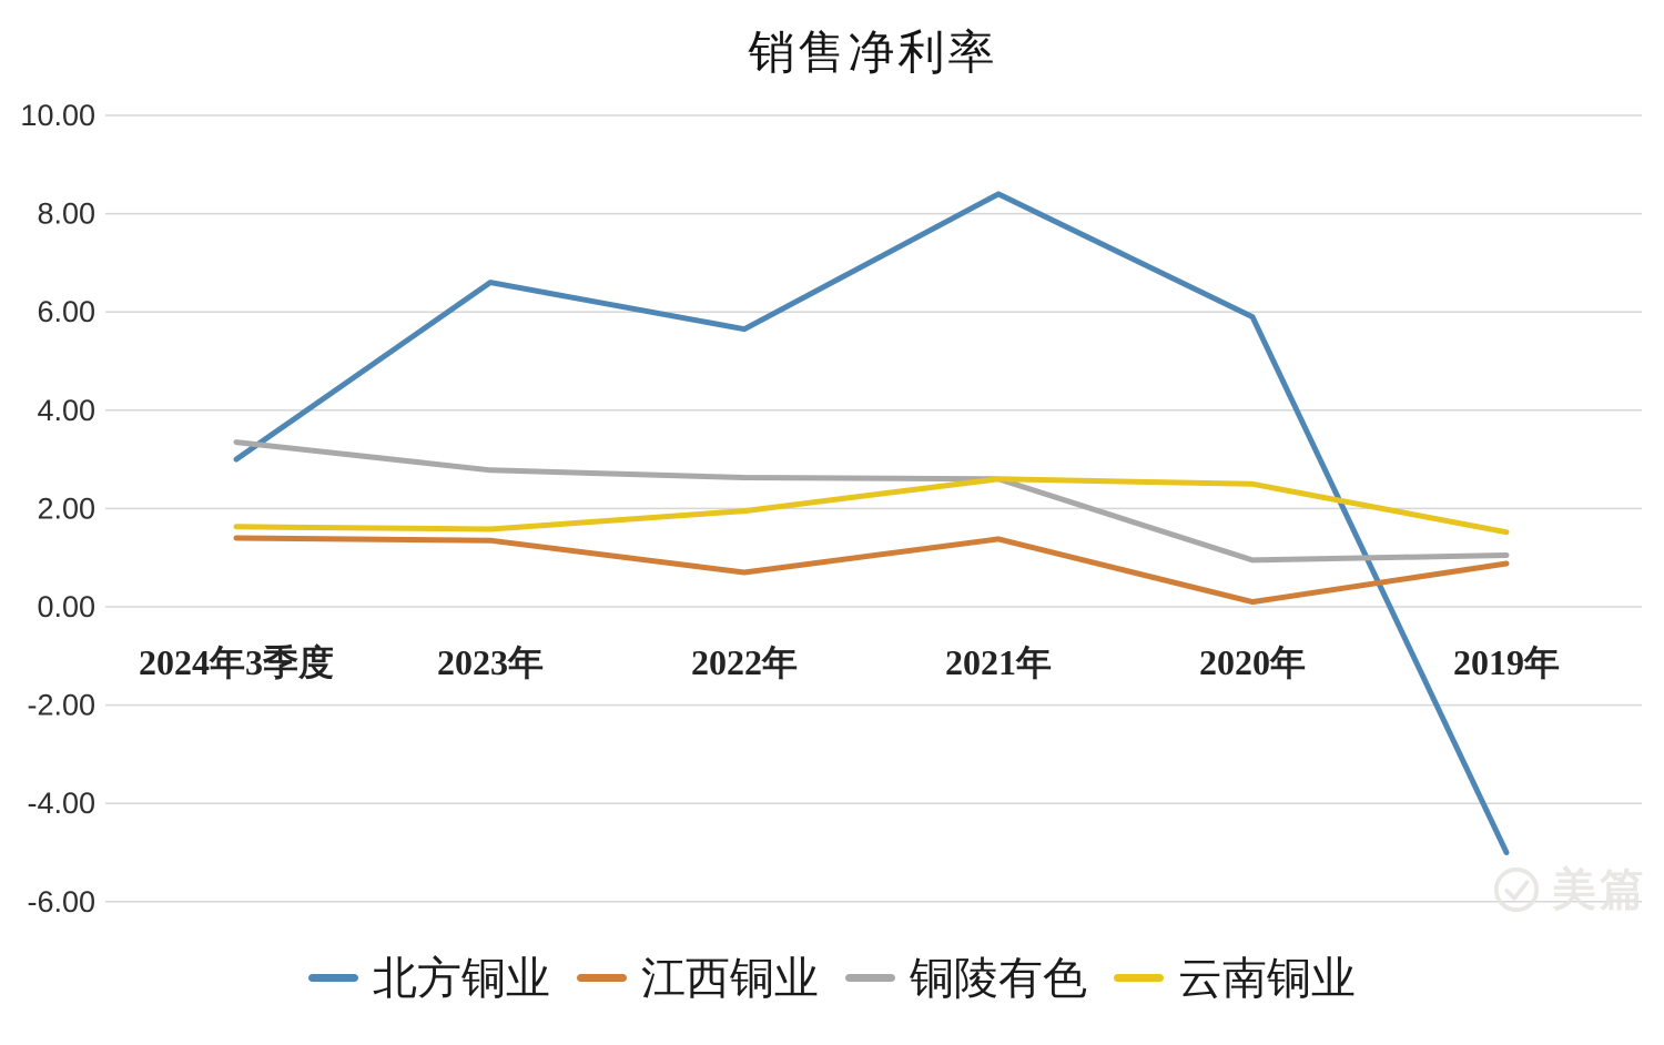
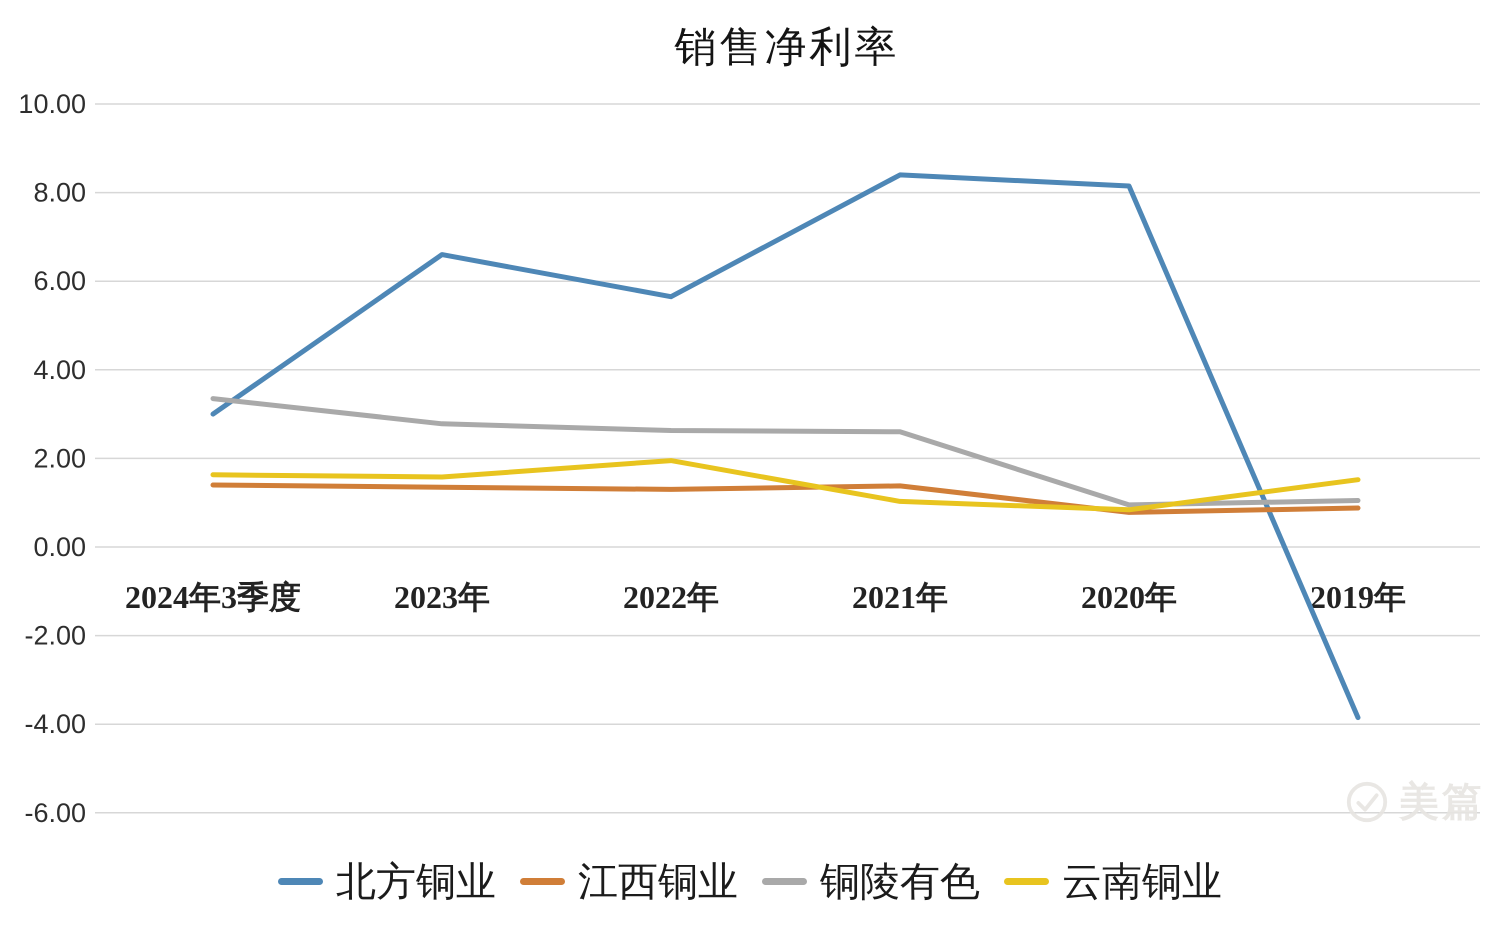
江西铜业/2022年: 0.7 -> 1.3
云南铜业/2021年: 2.6 -> 1.0
北方铜业/2020年: 5.9 -> 8.2
江西铜业/2020年: 0.1 -> 0.8
云南铜业/2020年: 2.5 -> 0.8
北方铜业/2019年: -5.0 -> -3.9
